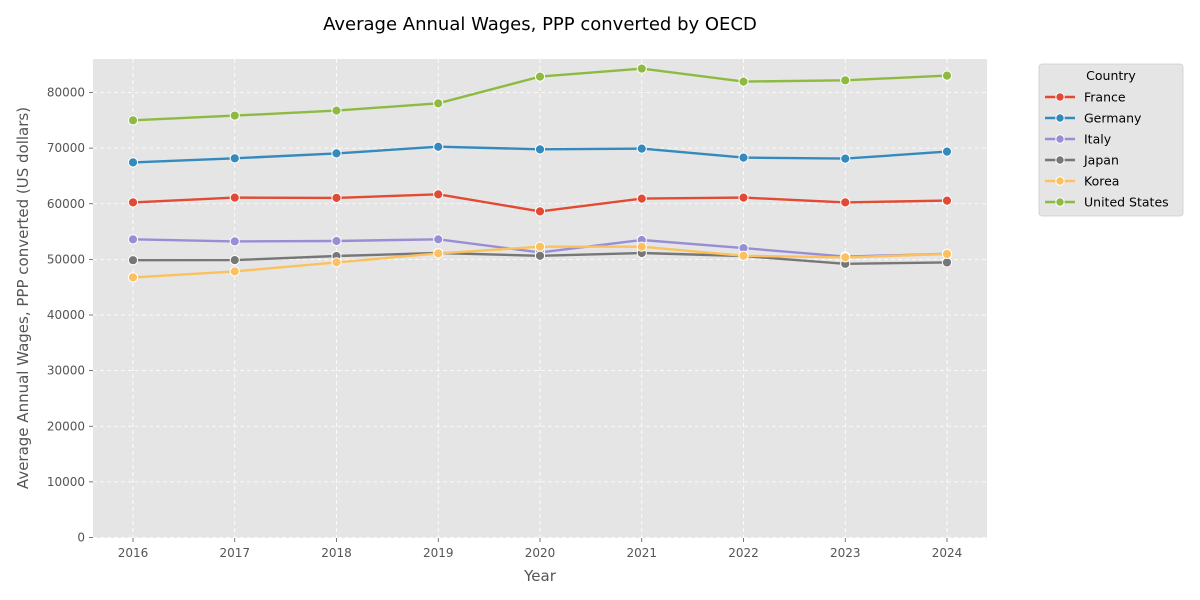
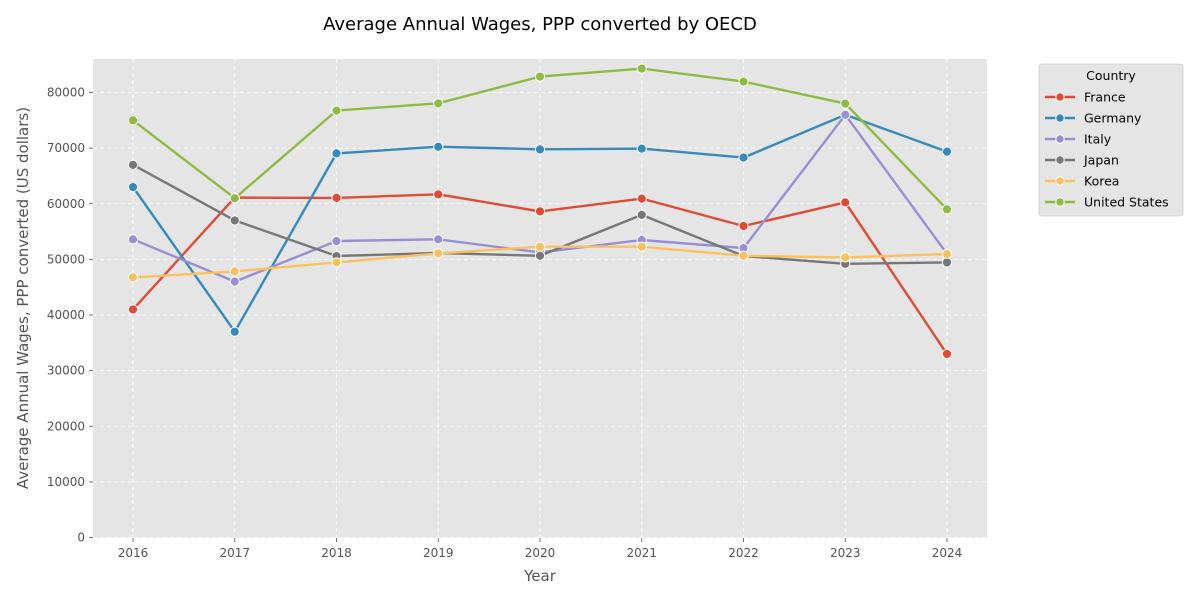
France/2016: 60000 -> 41000
Germany/2016: 67000 -> 63000
Japan/2016: 50000 -> 67000
Germany/2017: 68000 -> 37000
Italy/2017: 53000 -> 46000
Japan/2017: 50000 -> 57000
United States/2017: 76000 -> 61000
Japan/2021: 51000 -> 58000
France/2022: 61000 -> 56000
Germany/2023: 68000 -> 76000
Italy/2023: 50000 -> 76000
United States/2023: 82000 -> 78000
France/2024: 61000 -> 33000
United States/2024: 83000 -> 59000
